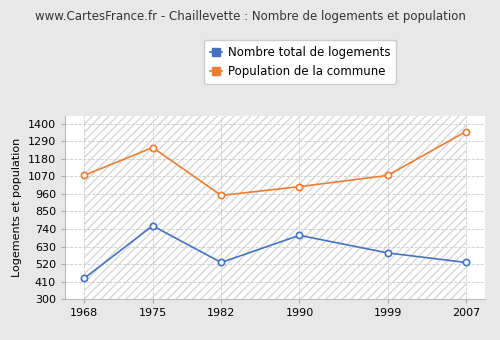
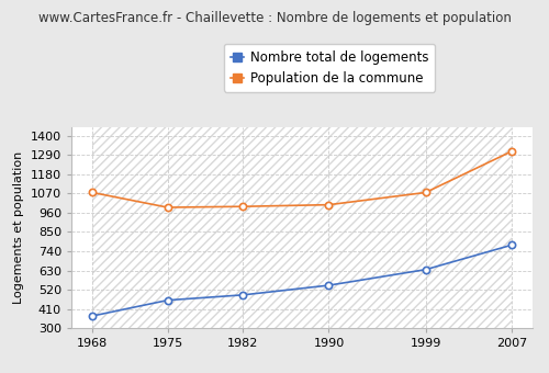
Nombre total de logements/1968: 430 -> 370
Nombre total de logements/1975: 760 -> 460
Population de la commune/1975: 1250 -> 990
Nombre total de logements/1982: 530 -> 490
Population de la commune/1982: 950 -> 1000
Nombre total de logements/1990: 700 -> 540
Nombre total de logements/1999: 590 -> 640
Nombre total de logements/2007: 530 -> 780
Population de la commune/2007: 1350 -> 1310
